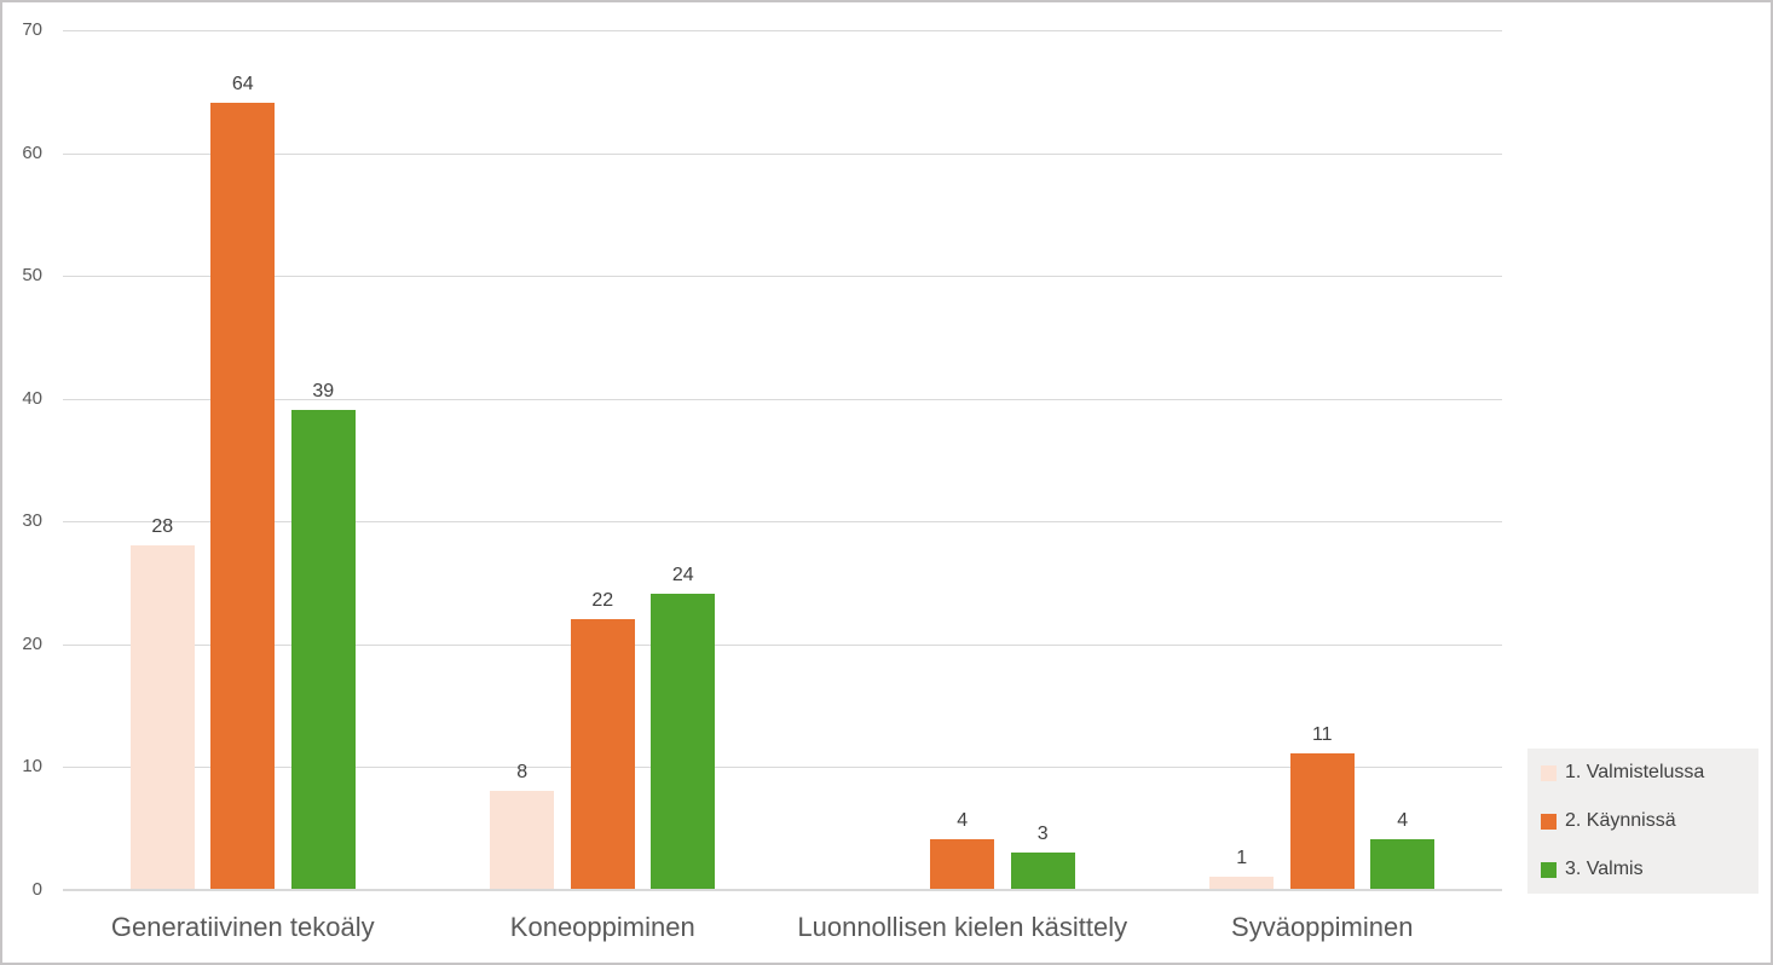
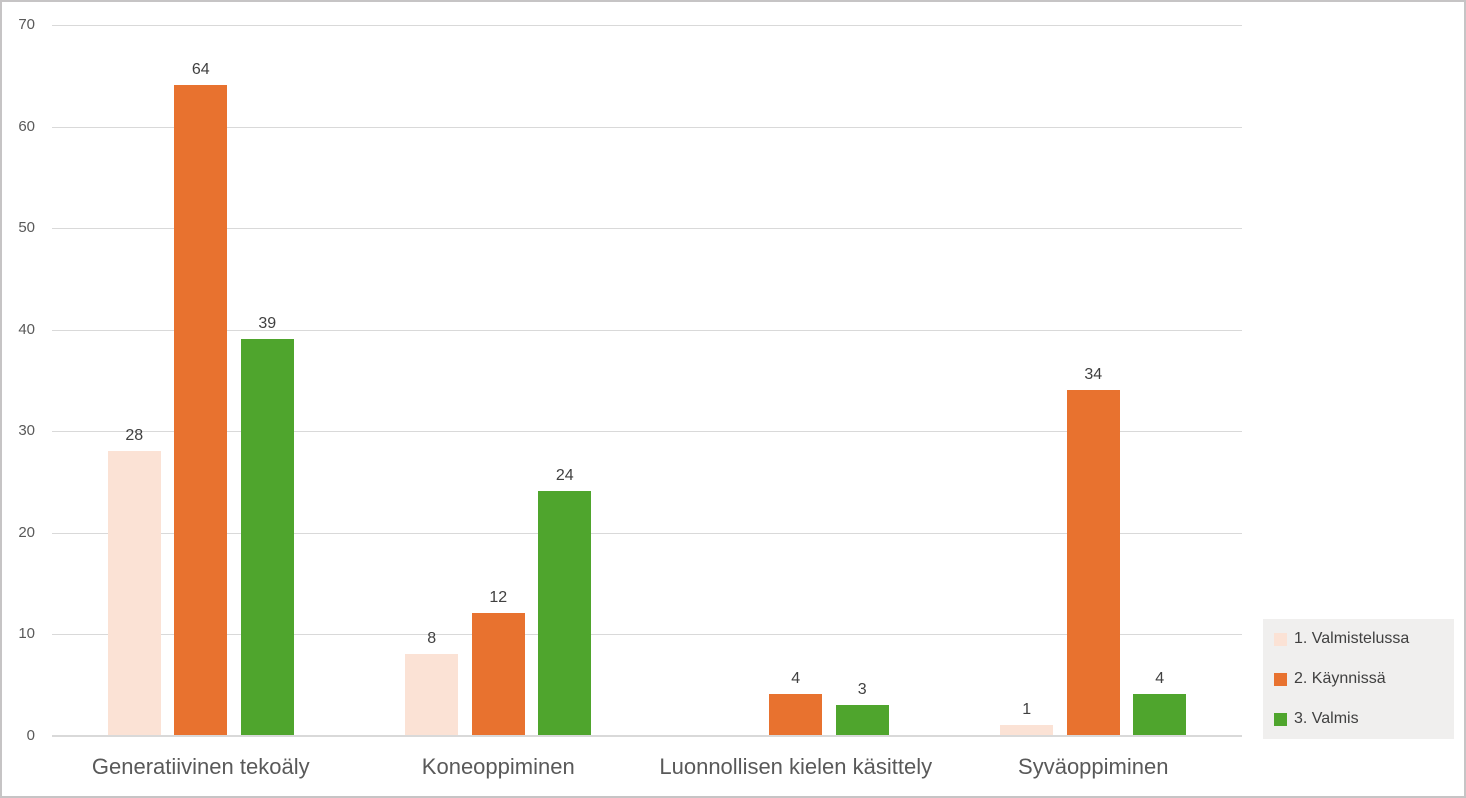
2. Käynnissä/Koneoppiminen: 22 -> 12
2. Käynnissä/Syväoppiminen: 11 -> 34
